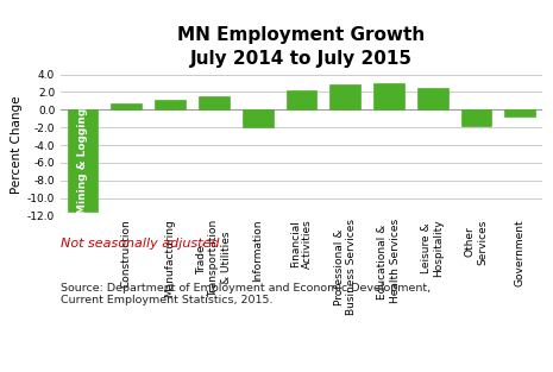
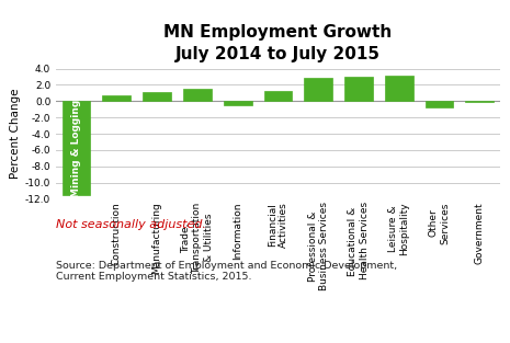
Information: -2.0 -> -0.5
Financial Activities: 2.2 -> 1.3
Leisure & Hospitality: 2.4 -> 3.2
Other Services: -1.8 -> -0.8
Government: -0.8 -> -0.1
